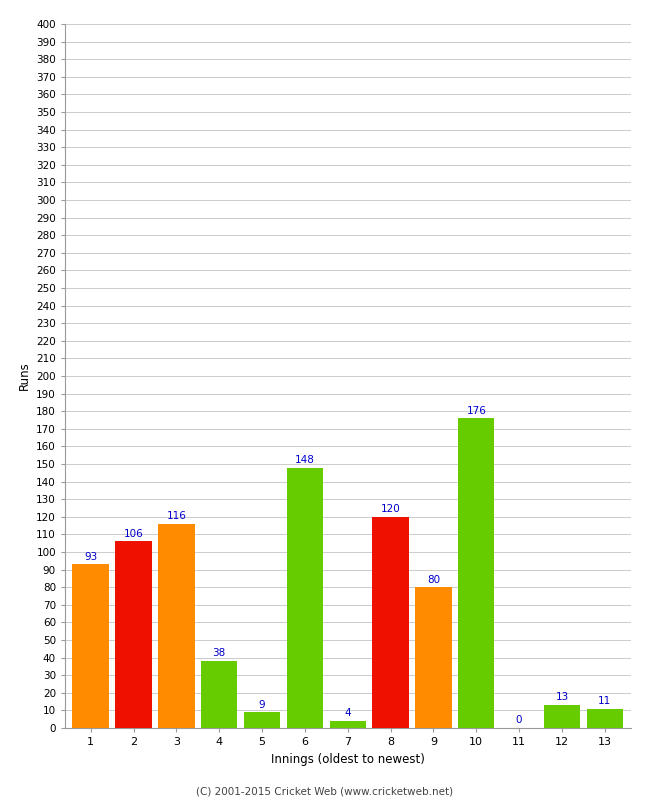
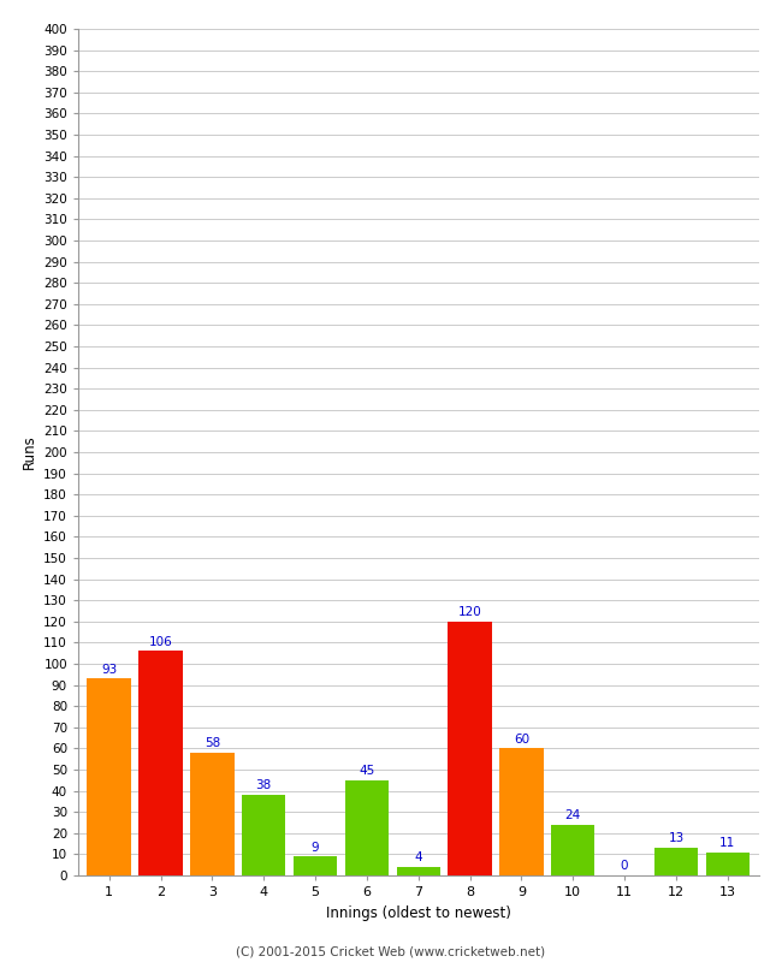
3: 116 -> 58
6: 148 -> 45
9: 80 -> 60
10: 176 -> 24
